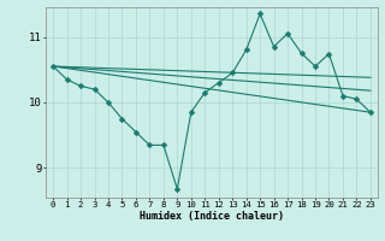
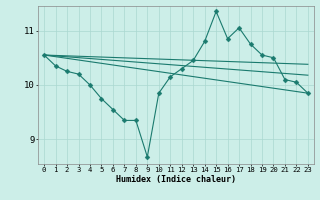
20: 10.74 -> 10.50
